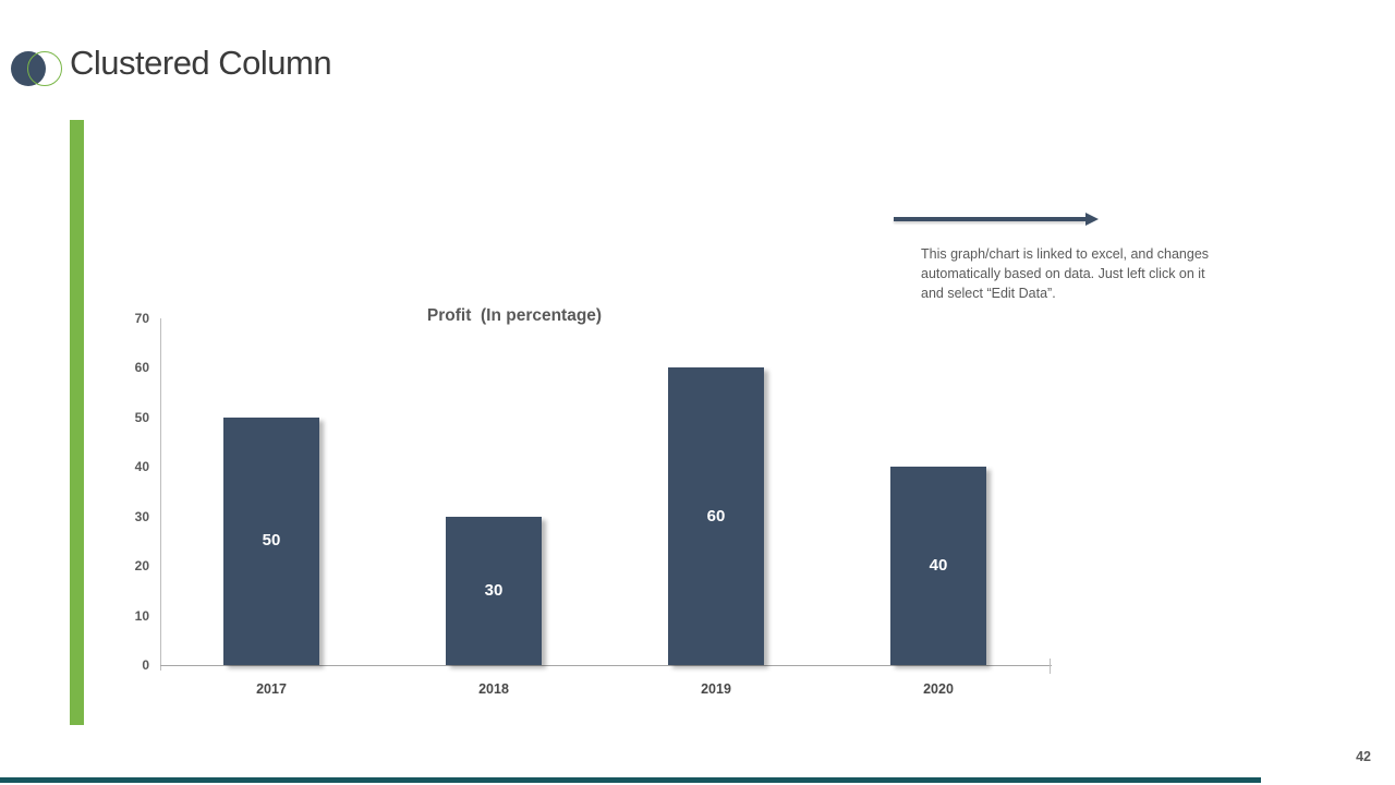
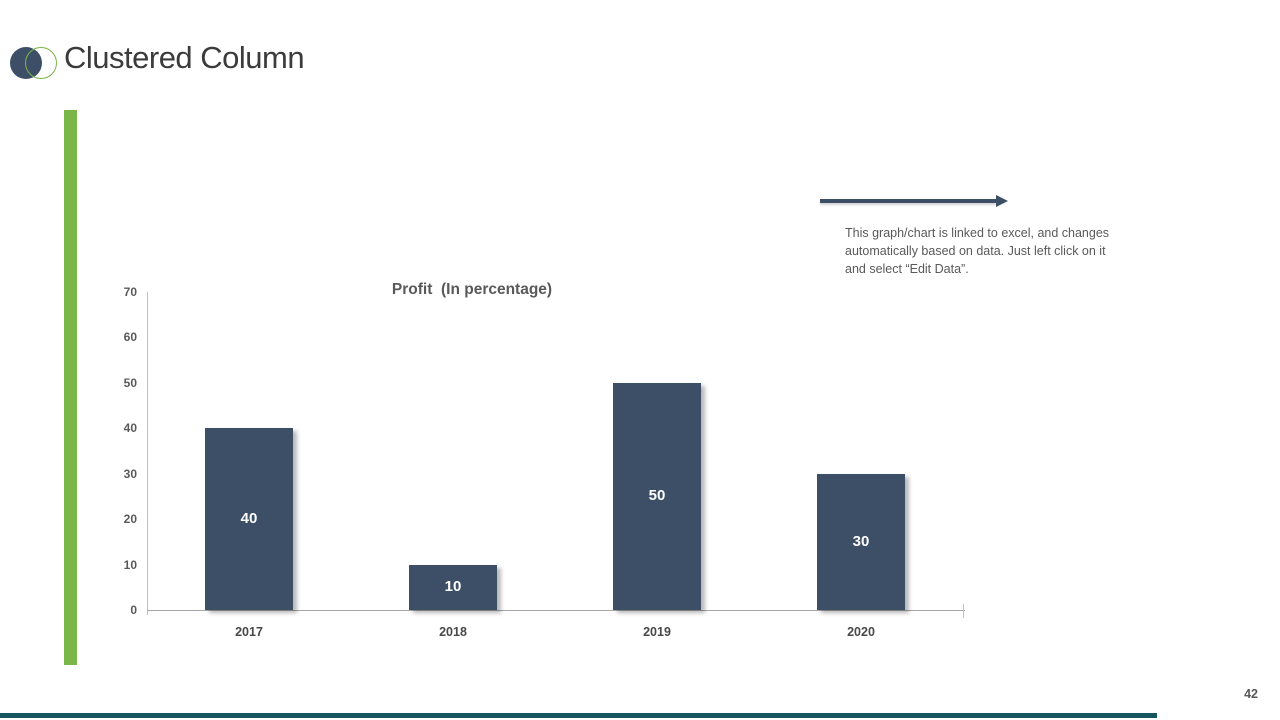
2017: 50 -> 40
2018: 30 -> 10
2019: 60 -> 50
2020: 40 -> 30
